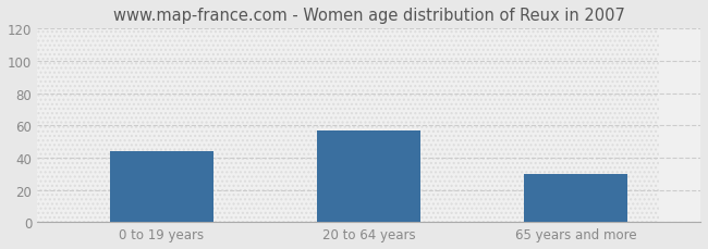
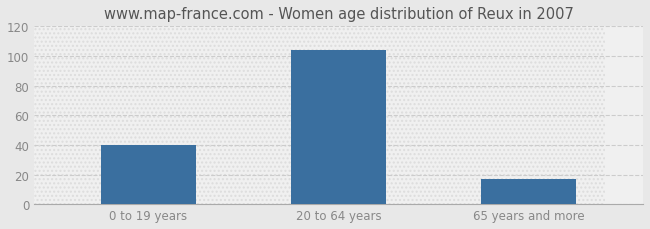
0 to 19 years: 44 -> 40
20 to 64 years: 57 -> 104
65 years and more: 30 -> 17
